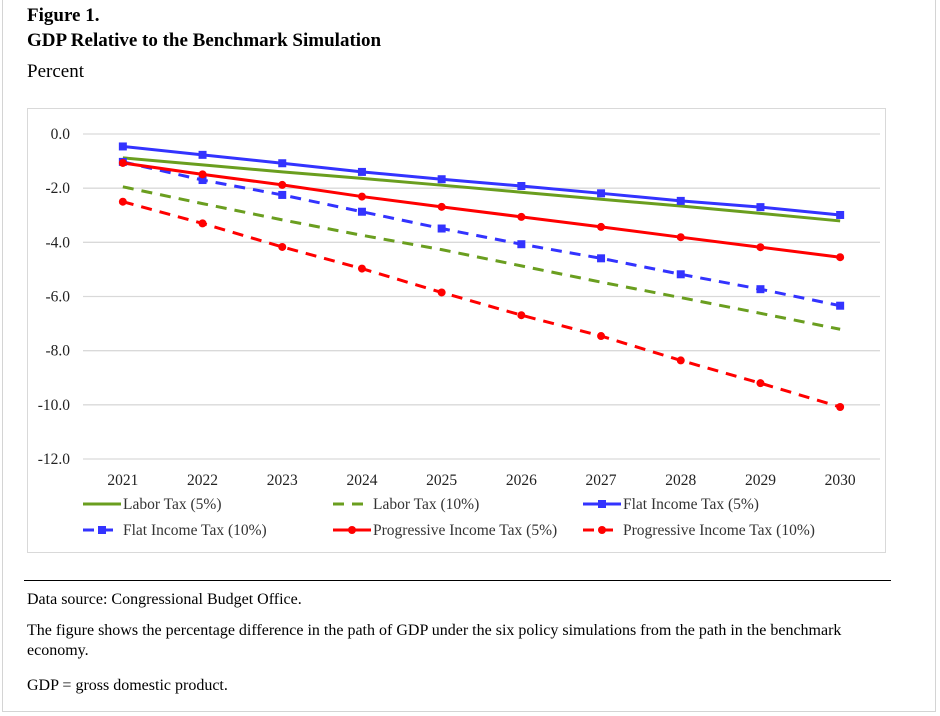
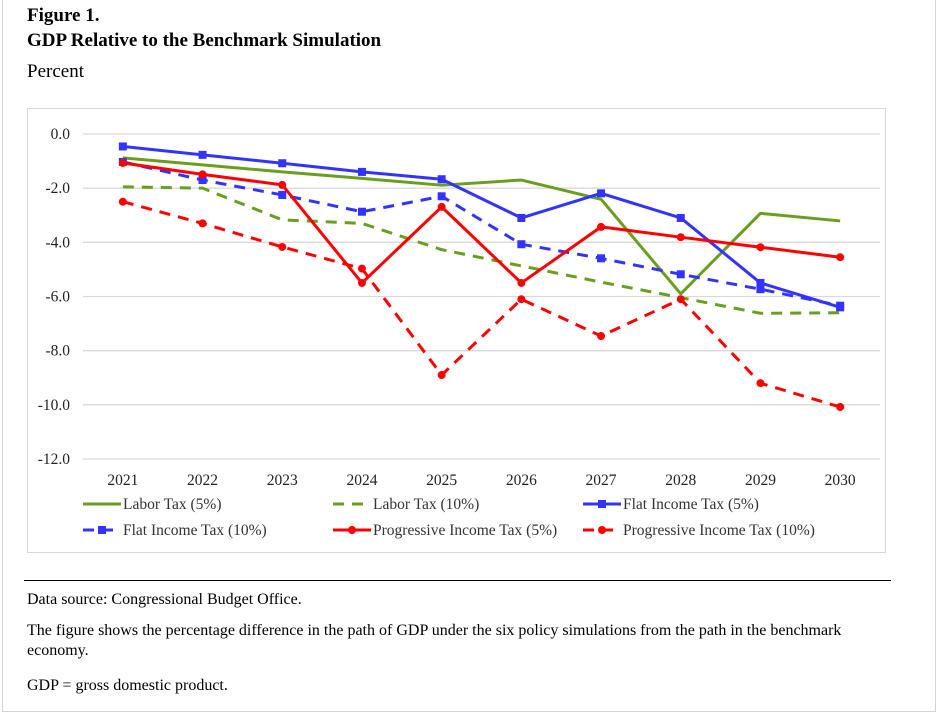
Labor Tax (10%)/2022: -2.6 -> -2.0
Labor Tax (10%)/2024: -3.7 -> -3.3
Progressive Income Tax (5%)/2024: -2.3 -> -5.5
Flat Income Tax (10%)/2025: -3.5 -> -2.3
Progressive Income Tax (10%)/2025: -5.8 -> -8.9
Labor Tax (5%)/2026: -2.1 -> -1.7
Flat Income Tax (5%)/2026: -1.9 -> -3.1
Progressive Income Tax (5%)/2026: -3.1 -> -5.5
Progressive Income Tax (10%)/2026: -6.7 -> -6.1
Labor Tax (5%)/2028: -2.7 -> -5.9
Flat Income Tax (5%)/2028: -2.5 -> -3.1
Progressive Income Tax (10%)/2028: -8.4 -> -6.1
Flat Income Tax (5%)/2029: -2.7 -> -5.5
Labor Tax (10%)/2030: -7.2 -> -6.6
Flat Income Tax (5%)/2030: -3.0 -> -6.4
